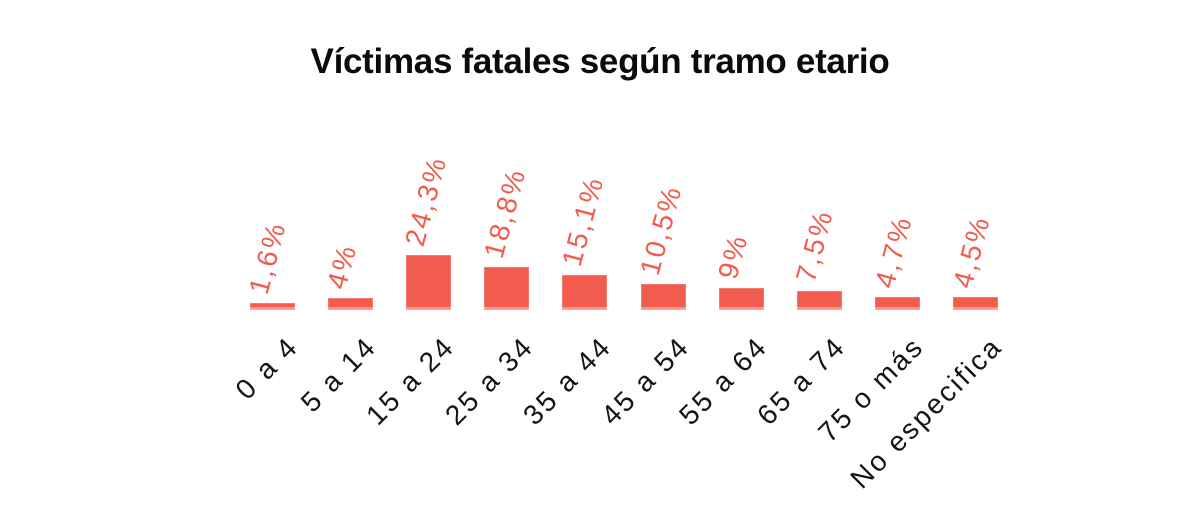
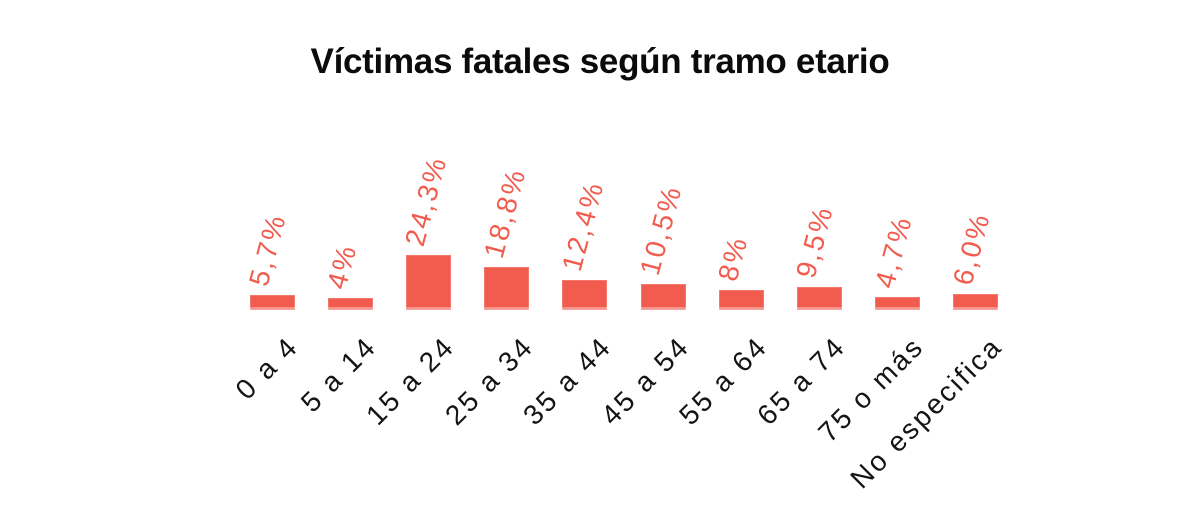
0 a 4: 1,6% -> 5,7%
35 a 44: 15,1% -> 12,4%
55 a 64: 9% -> 8%
65 a 74: 7,5% -> 9,5%
No especifica: 4,5% -> 6,0%
